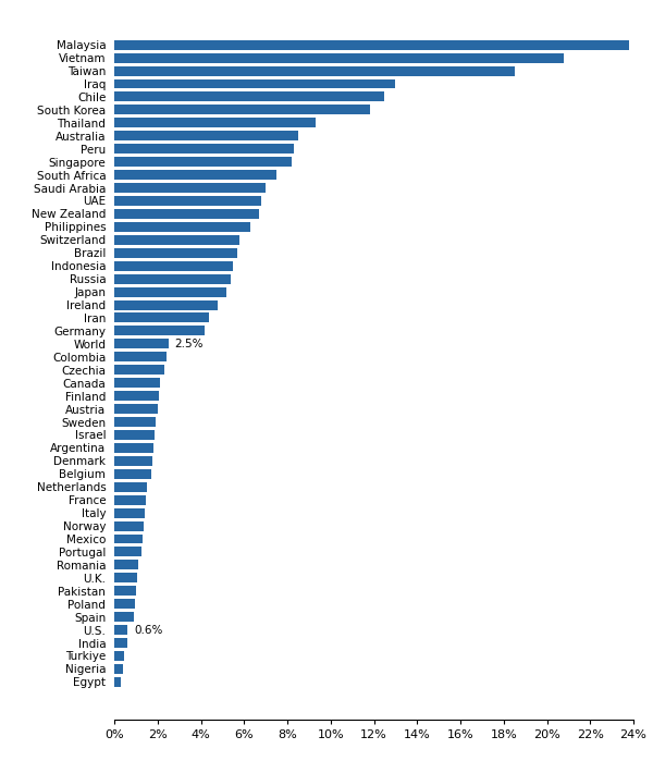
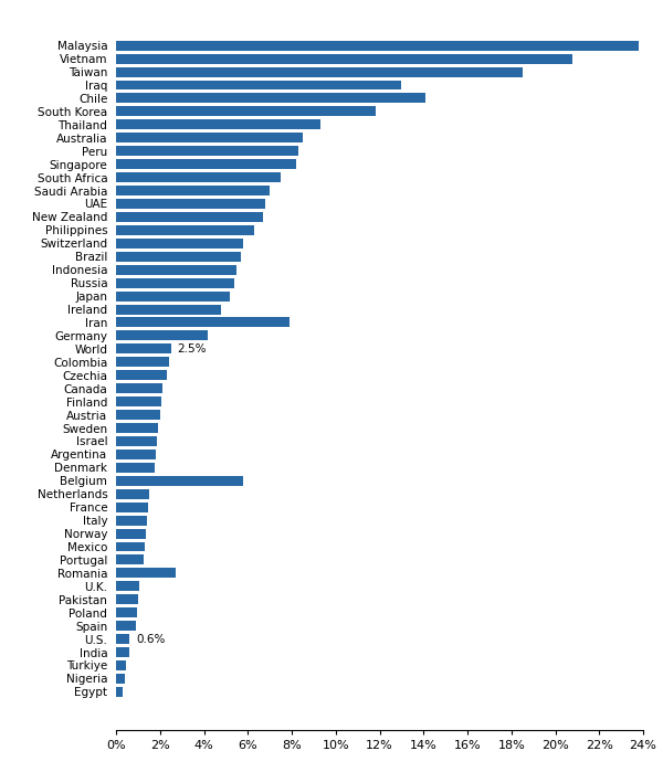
Chile: 12.5% -> 14.1%
Iran: 4.4% -> 7.9%
Belgium: 1.7% -> 5.8%
Romania: 1.1% -> 2.7%
